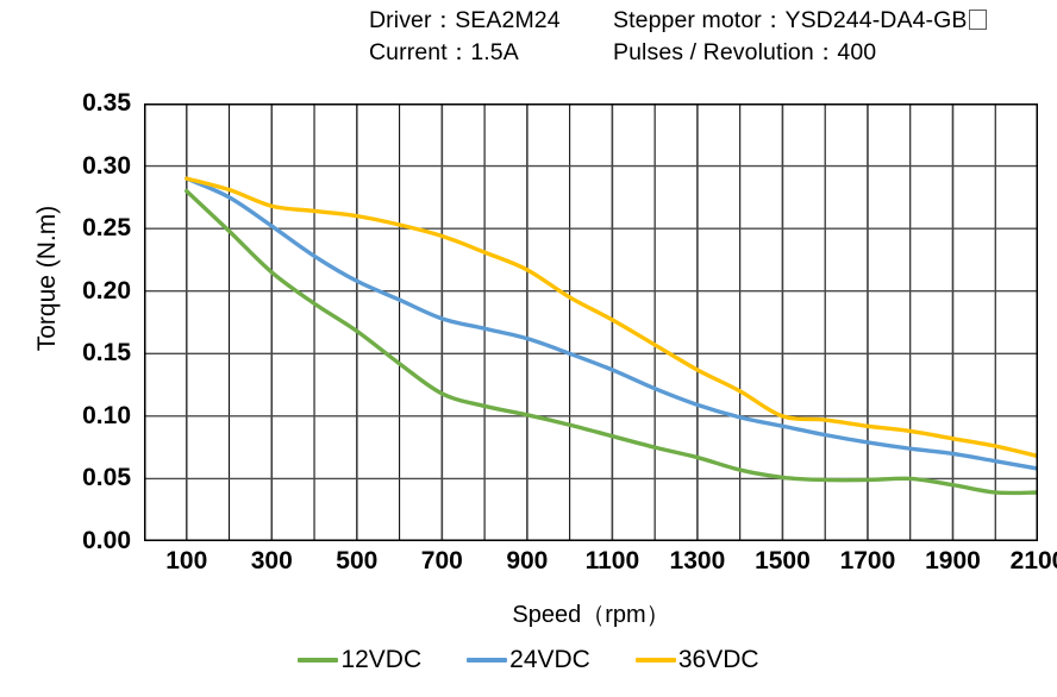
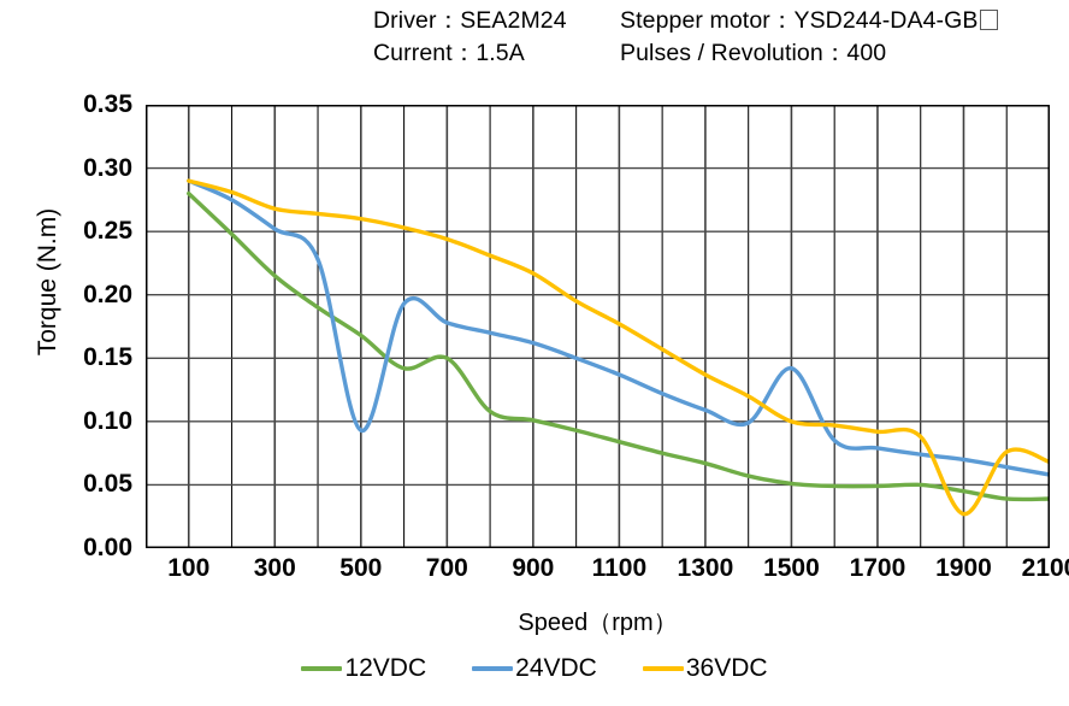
24VDC/500: 0.208 -> 0.093
12VDC/700: 0.118 -> 0.150
24VDC/1500: 0.092 -> 0.142
36VDC/1900: 0.082 -> 0.027
